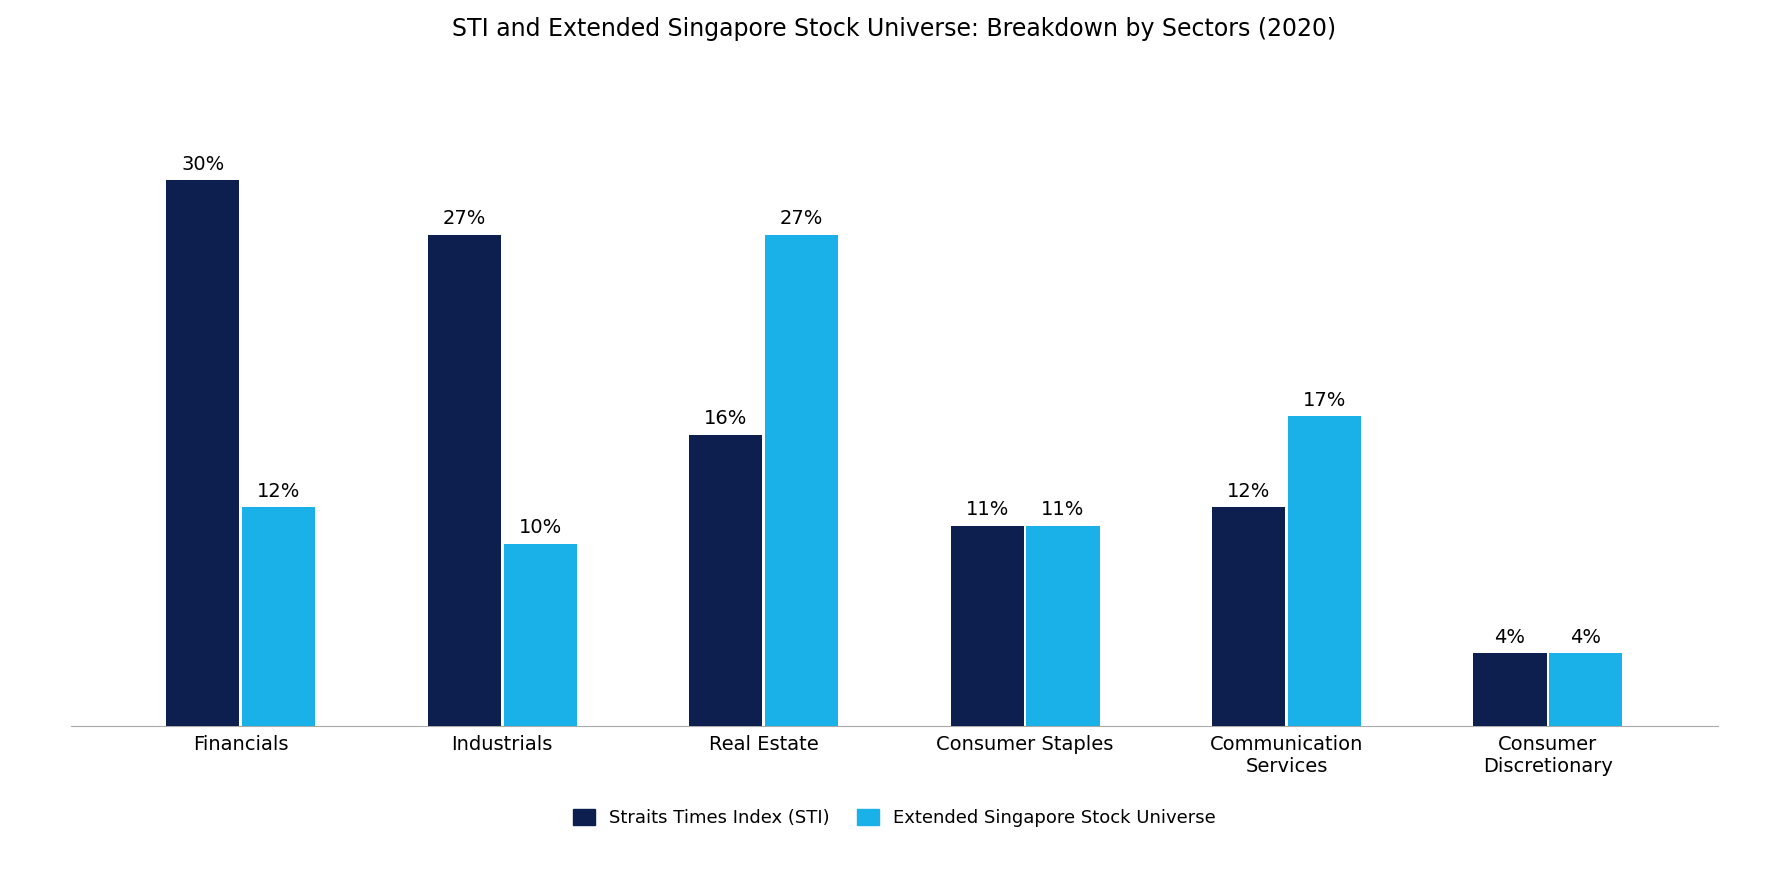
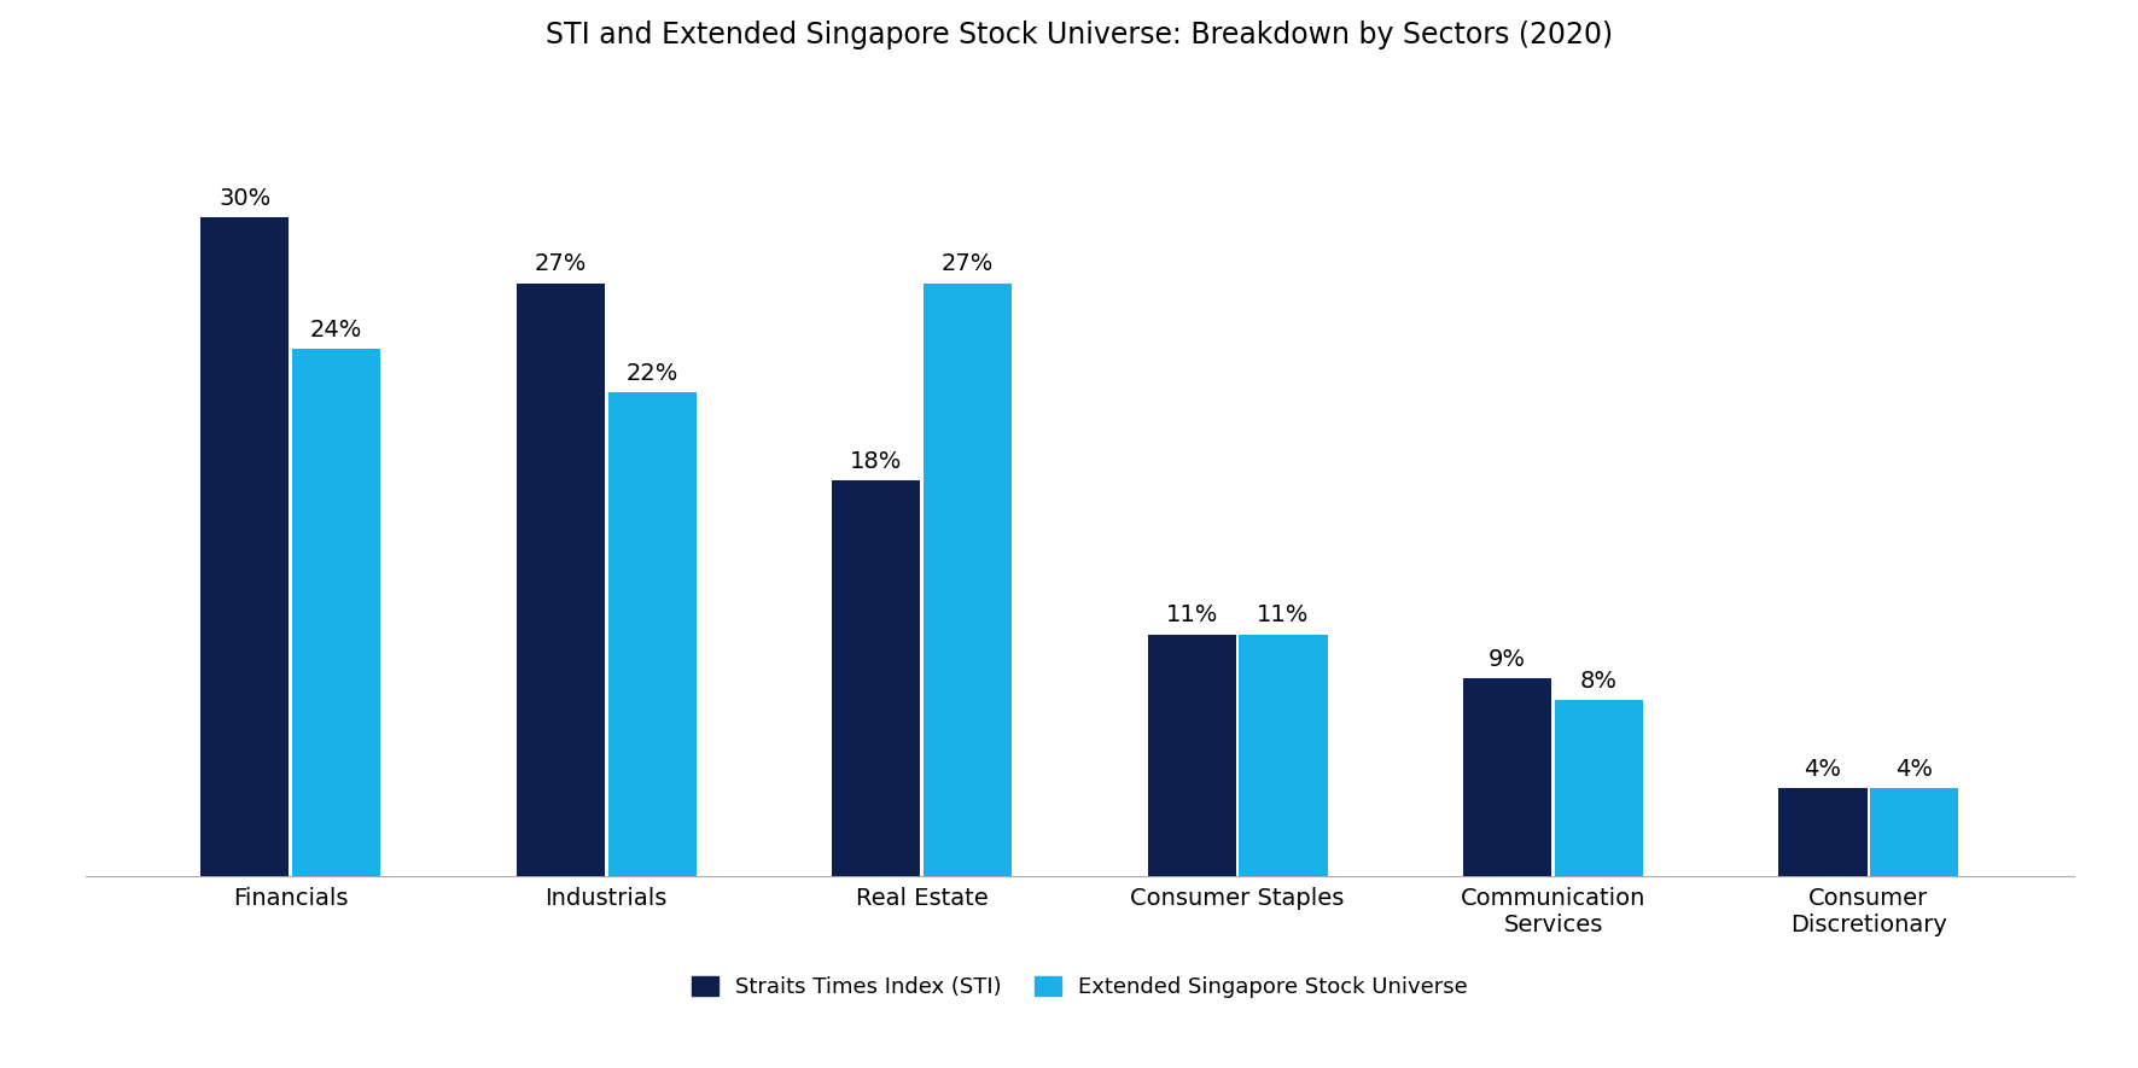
Extended Singapore Stock Universe/Financials: 12% -> 24%
Extended Singapore Stock Universe/Industrials: 10% -> 22%
Straits Times Index (STI)/Real Estate: 16% -> 18%
Straits Times Index (STI)/Communication Services: 12% -> 9%
Extended Singapore Stock Universe/Communication Services: 17% -> 8%
